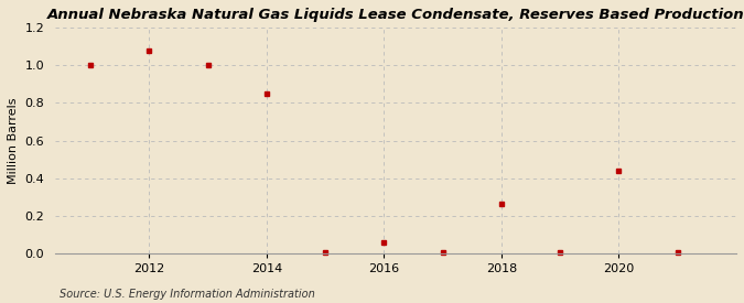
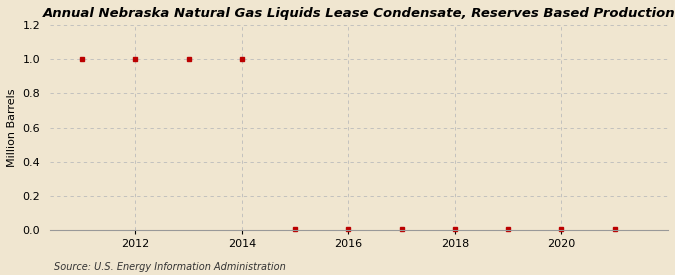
2012: 1.08 -> 1.00
2014: 0.85 -> 1.00
2016: 0.06 -> 0.00
2018: 0.26 -> 0.00
2020: 0.44 -> 0.00
